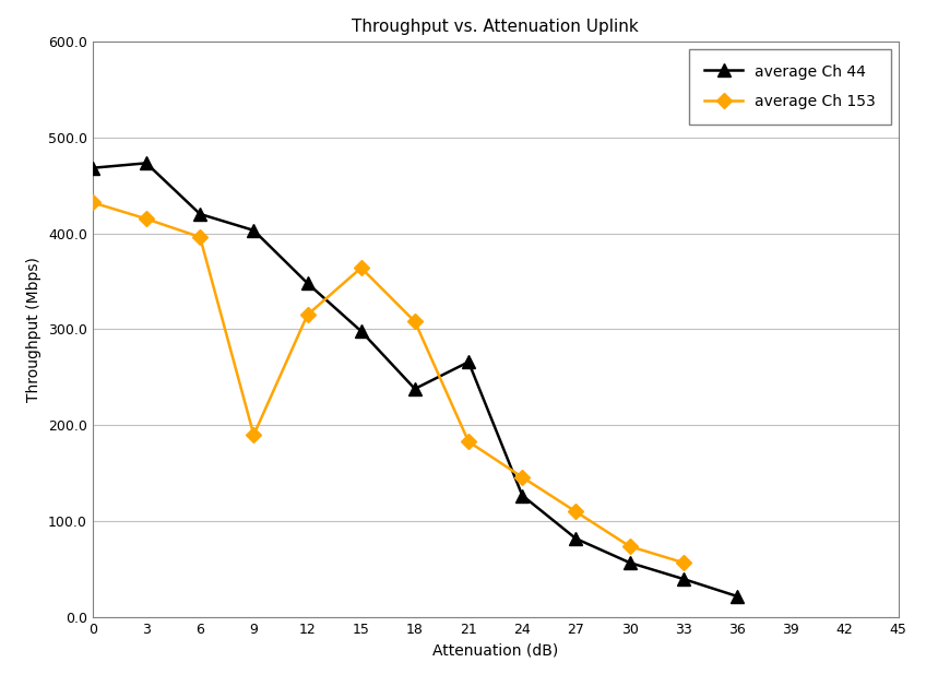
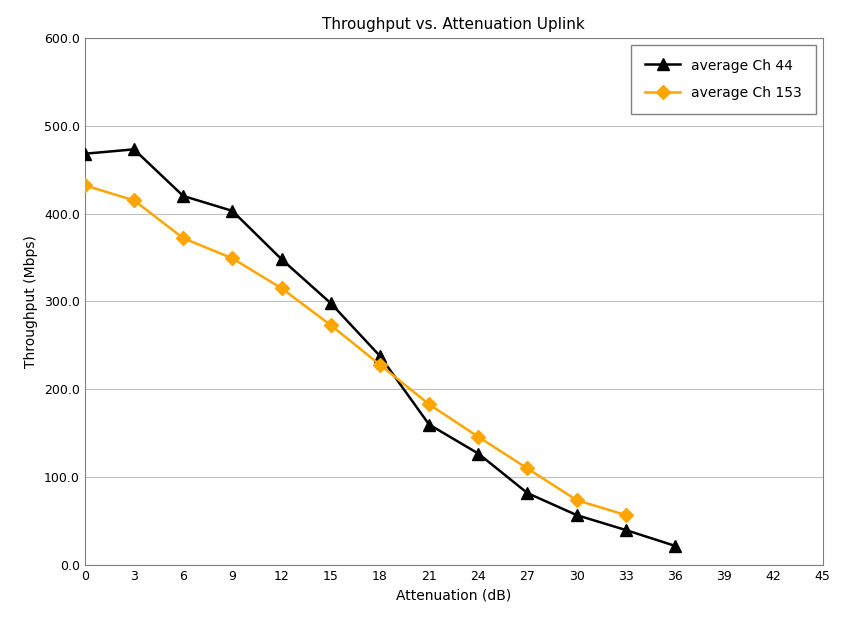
average Ch 153/6: 396 -> 372
average Ch 153/9: 190 -> 349
average Ch 153/15: 364 -> 273
average Ch 153/18: 308 -> 228
average Ch 44/21: 266 -> 160
